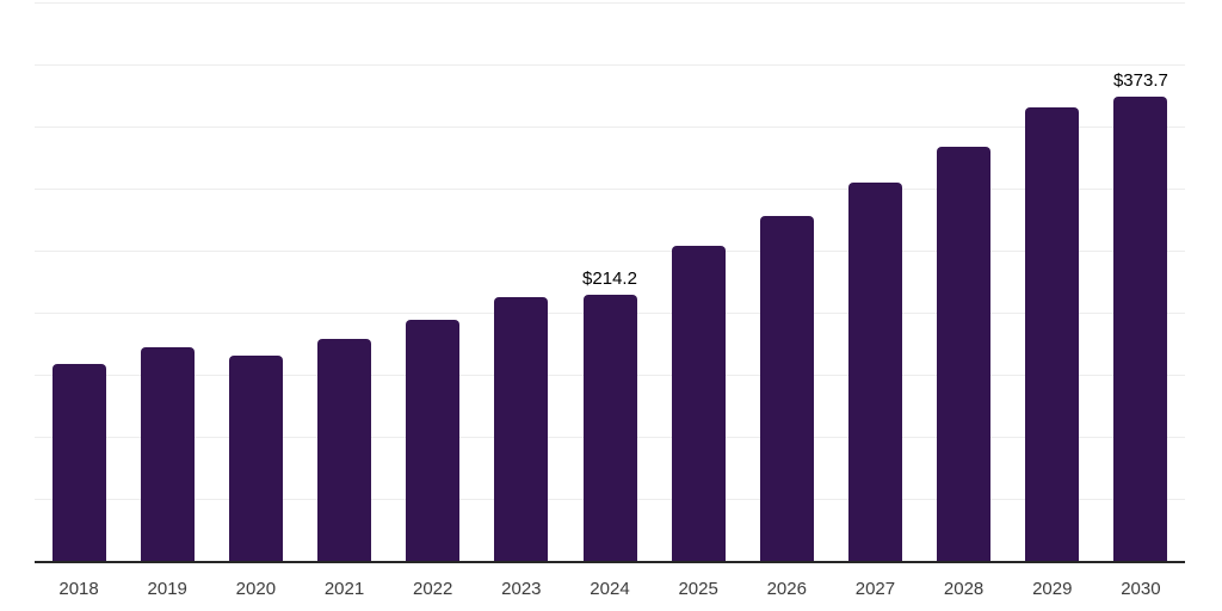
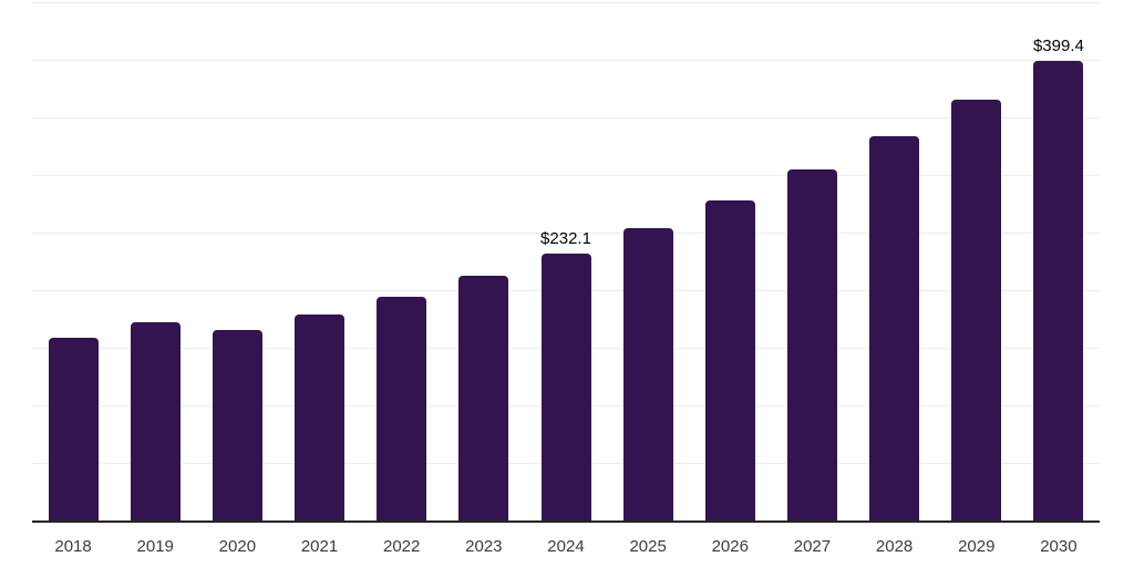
2024: $214.2 -> $232.1
2030: $373.7 -> $399.4
